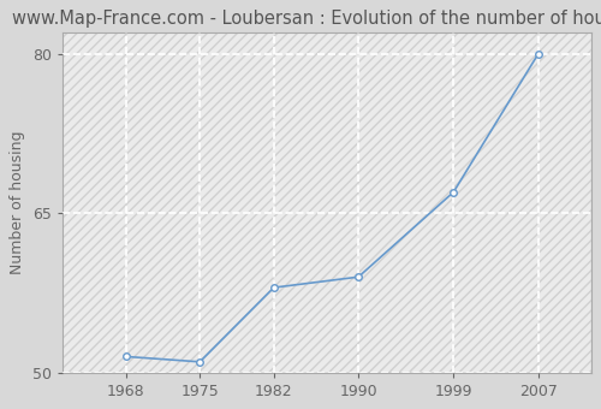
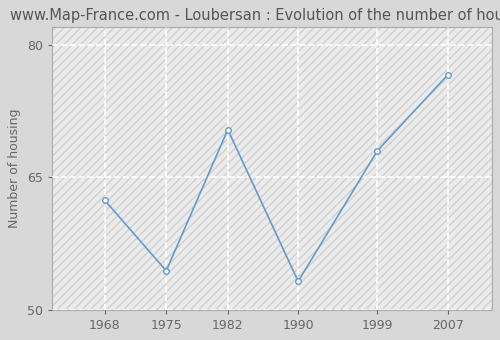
1968: 51.5 -> 62.4
1975: 51.0 -> 54.4
1982: 58.0 -> 70.4
1990: 59.0 -> 53.2
1999: 67.0 -> 68.0
2007: 80.0 -> 76.6
